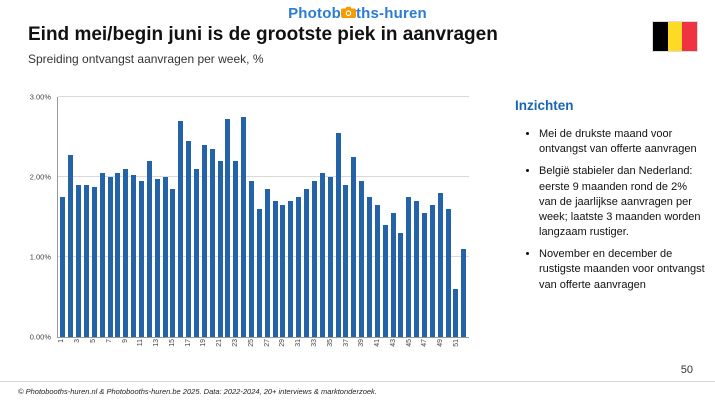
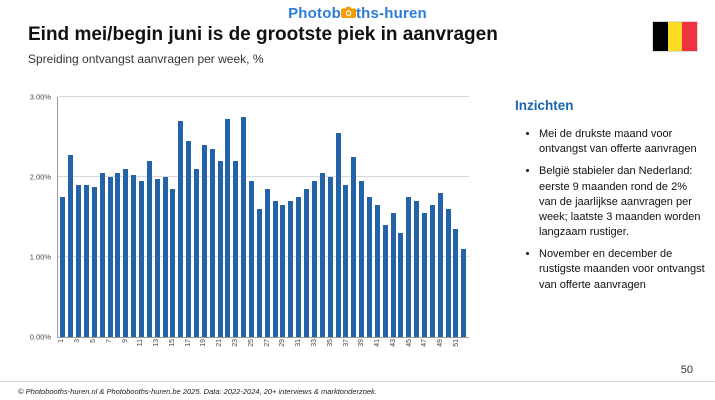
51: 0.6% -> 1.4%
